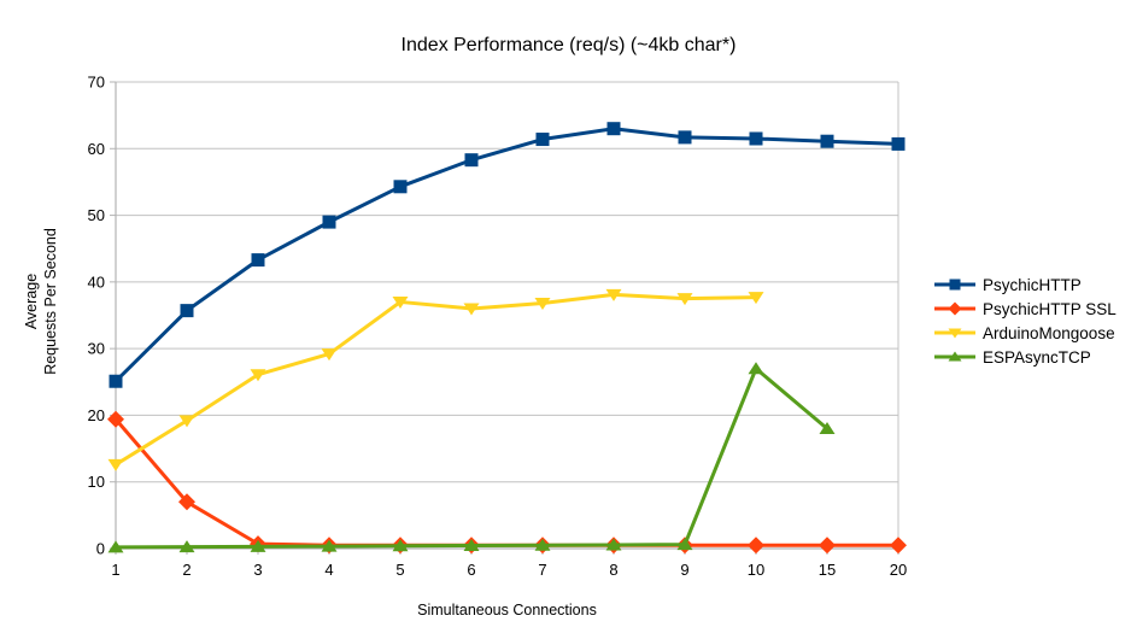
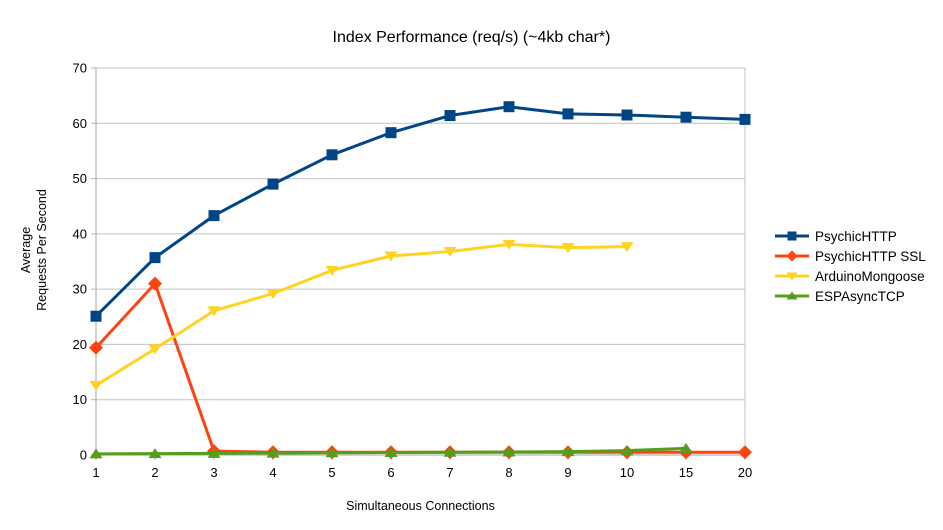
PsychicHTTP SSL/2: 7 -> 31
ArduinoMongoose/5: 37 -> 33
ESPAsyncTCP/10: 27 -> 1
ESPAsyncTCP/15: 18 -> 1
